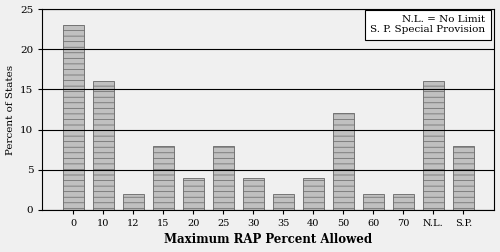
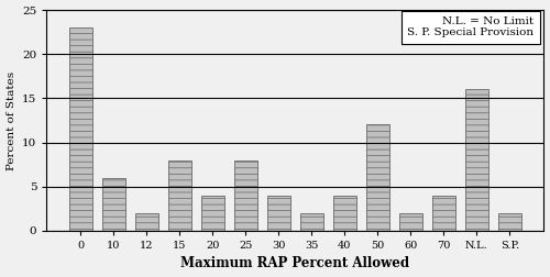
10: 16 -> 6
70: 2 -> 4
S.P.: 8 -> 2
